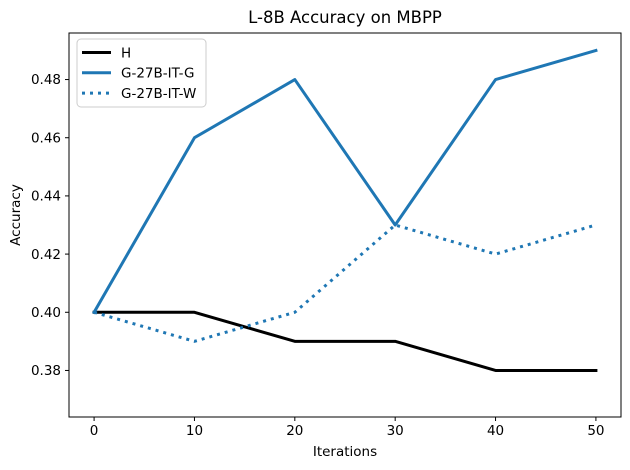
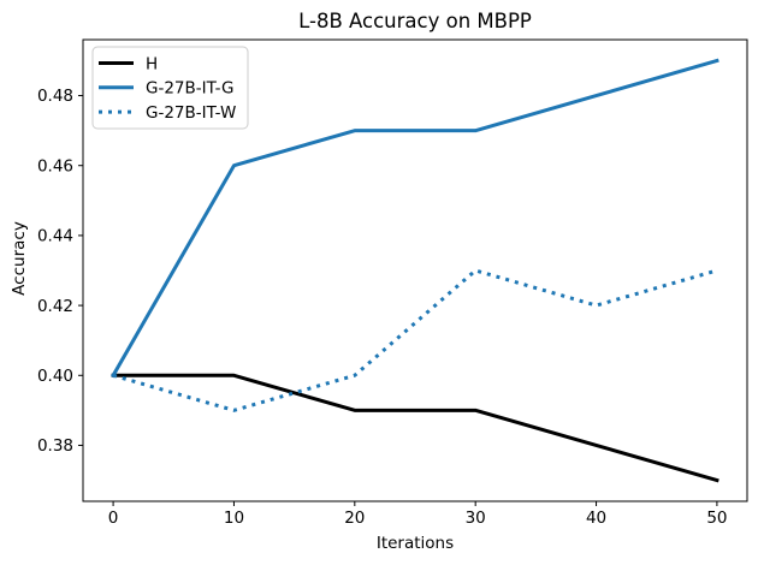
G-27B-IT-G/20: 0.48 -> 0.47
G-27B-IT-G/30: 0.43 -> 0.47
H/50: 0.38 -> 0.37
